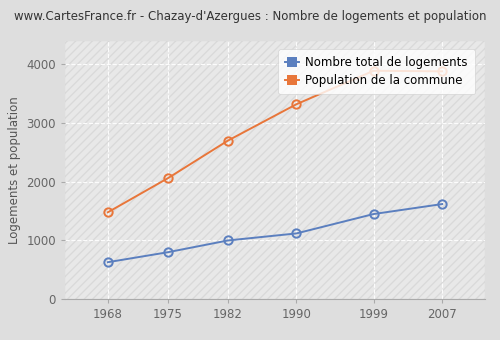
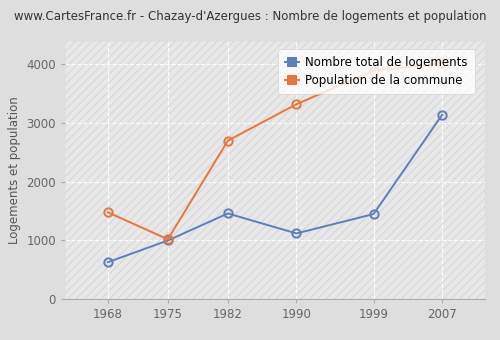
Nombre total de logements/1975: 800 -> 1000
Population de la commune/1975: 2060 -> 1020
Nombre total de logements/1982: 1000 -> 1460
Nombre total de logements/2007: 1620 -> 3140
Population de la commune/2007: 3880 -> 4020
